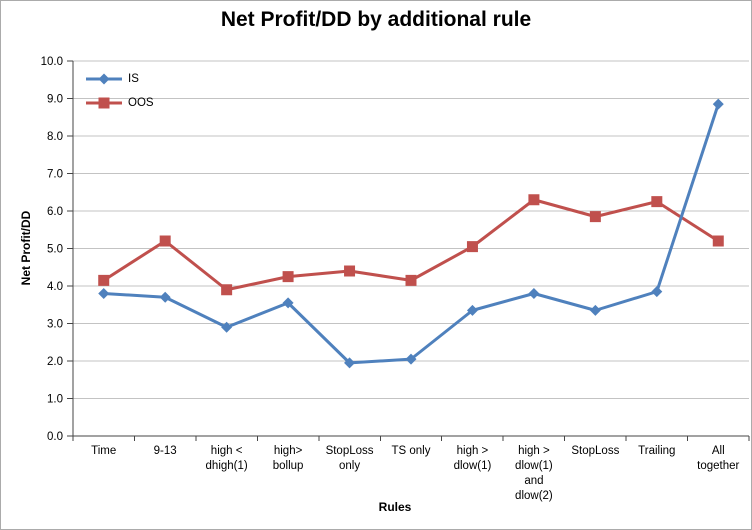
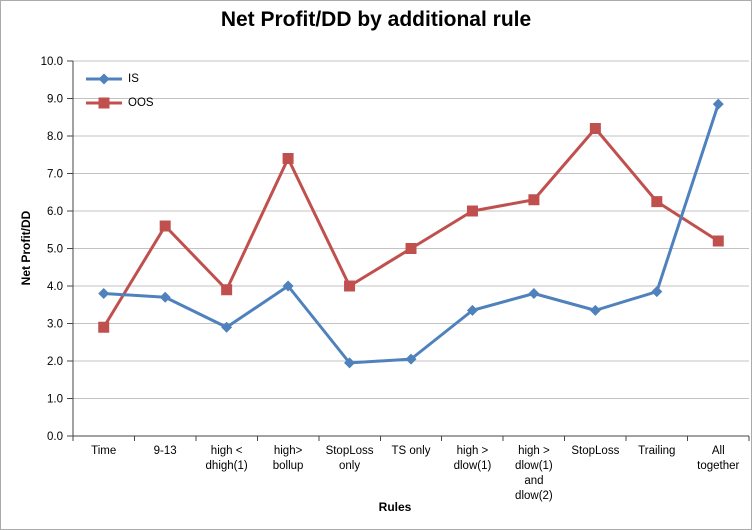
OOS/Time: 4.2 -> 2.9
OOS/9-13: 5.2 -> 5.6
IS/high> bollup: 3.5 -> 4.0
OOS/high> bollup: 4.2 -> 7.4
OOS/StopLoss only: 4.4 -> 4.0
OOS/TS only: 4.2 -> 5.0
OOS/high > dlow(1): 5.0 -> 6.0
OOS/StopLoss: 5.8 -> 8.2
